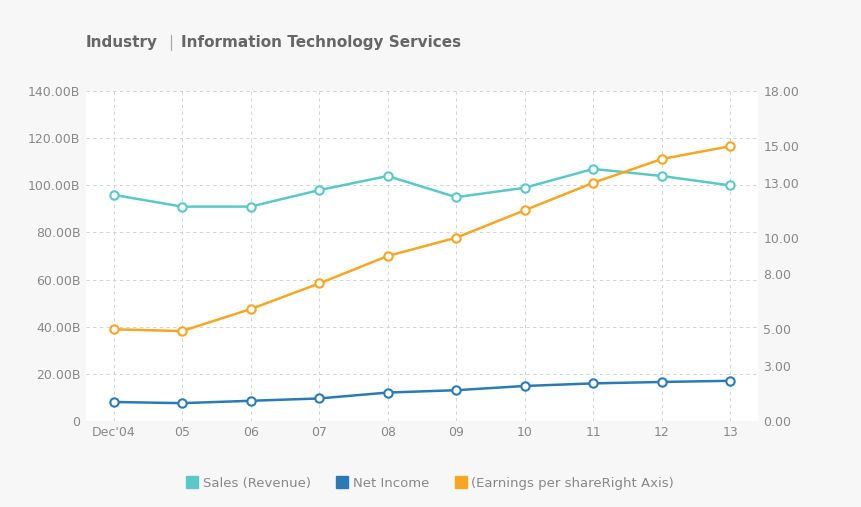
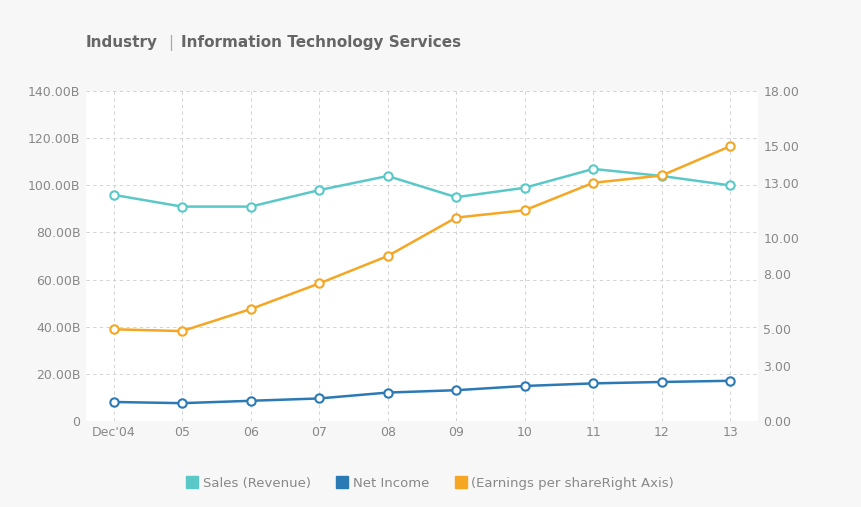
(Earnings per shareRight Axis)/09: 10.0 -> 11.1
(Earnings per shareRight Axis)/12: 14.3 -> 13.4
